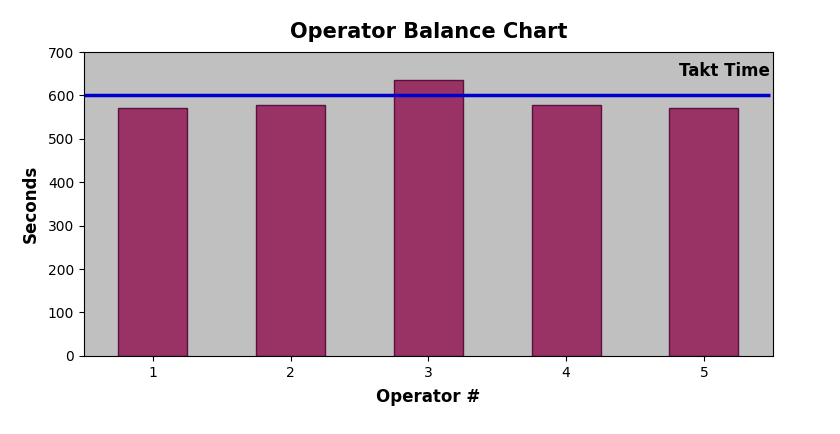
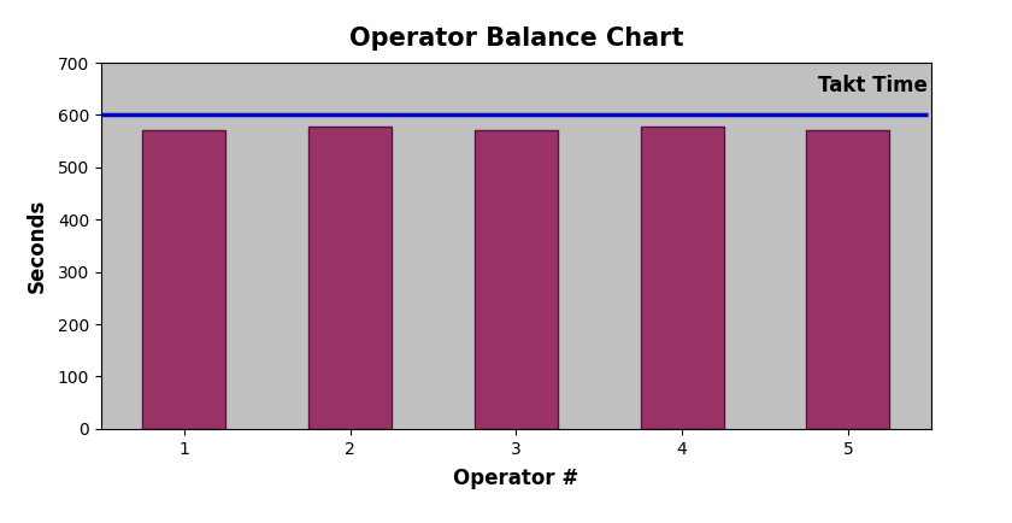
3: 635 -> 571
